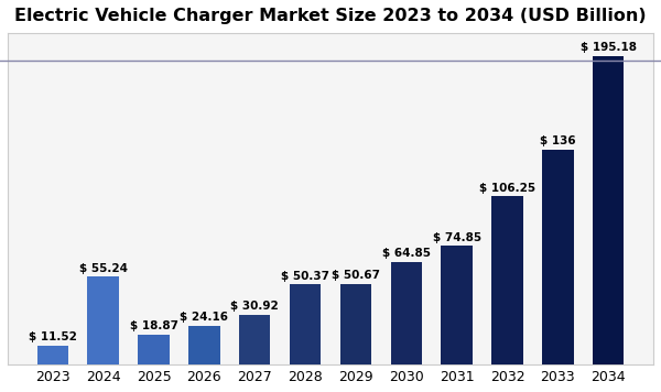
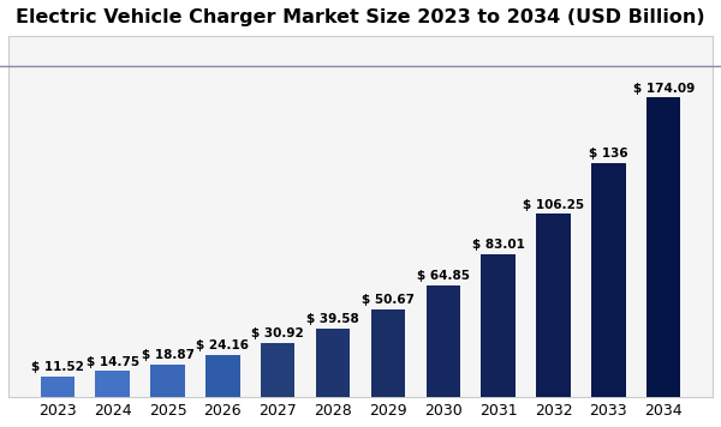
2024: 55.24 -> 14.75
2028: 50.37 -> 39.58
2031: 74.85 -> 83.01
2034: 195.18 -> 174.09
